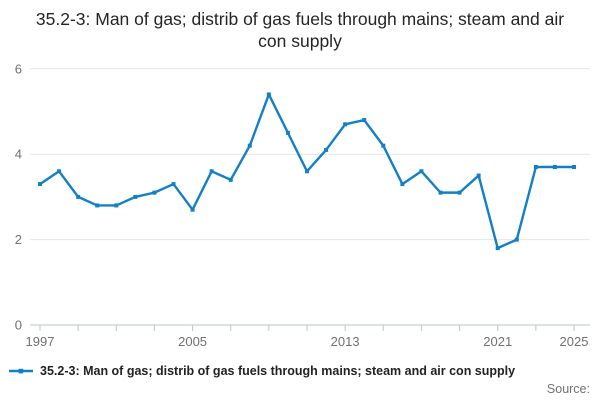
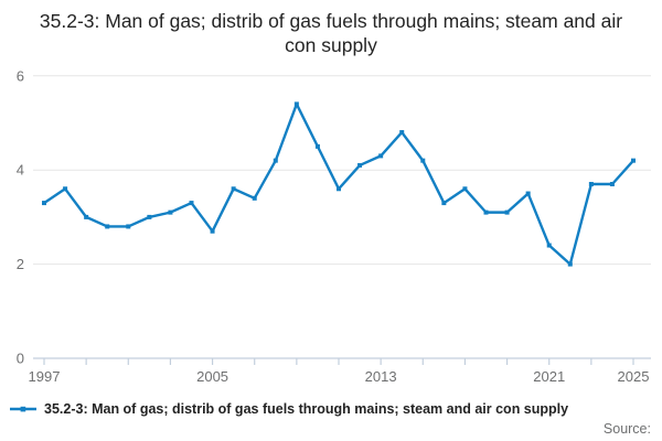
2013: 4.7 -> 4.3
2021: 1.8 -> 2.4
2025: 3.7 -> 4.2
